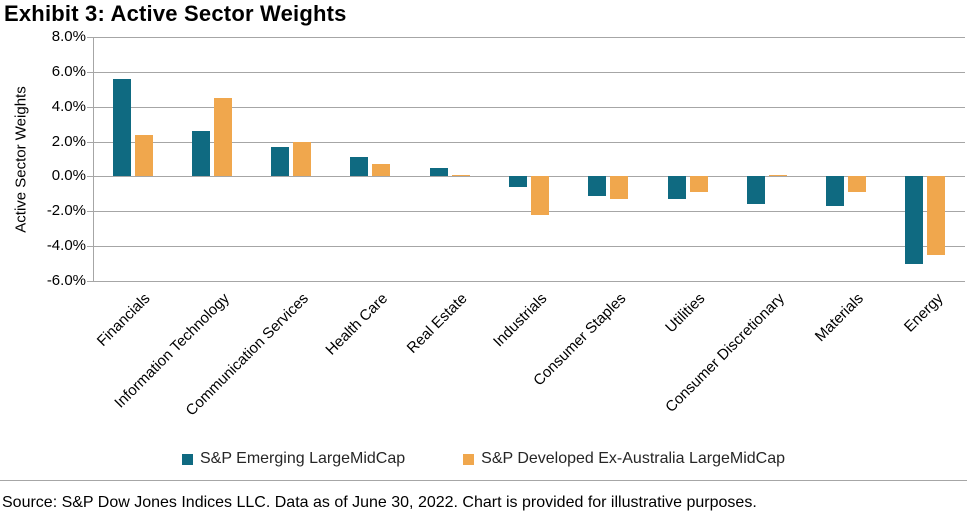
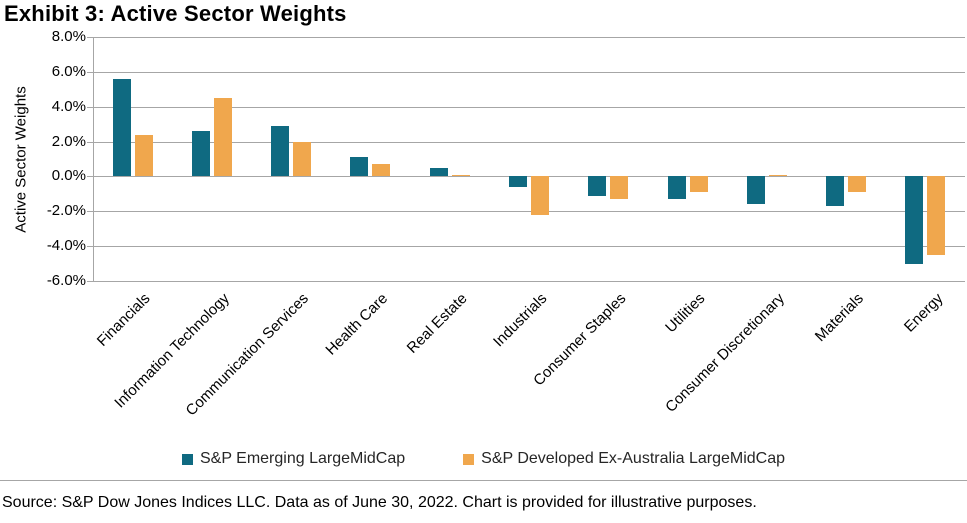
S&P Emerging LargeMidCap/Communication Services: 1.7% -> 2.9%
